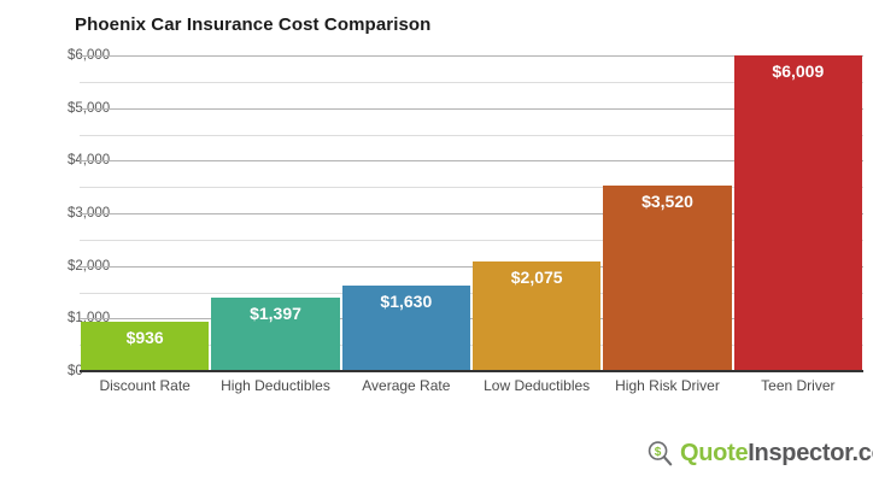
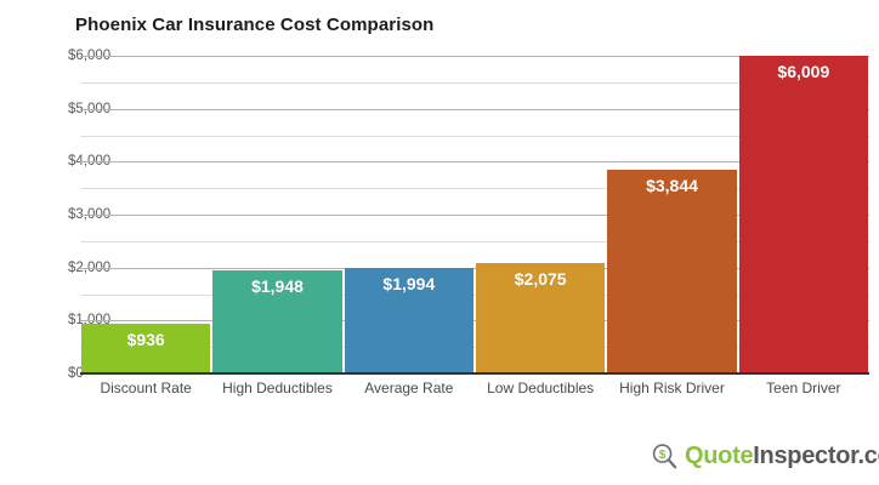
High Deductibles: $1,397 -> $1,948
Average Rate: $1,630 -> $1,994
High Risk Driver: $3,520 -> $3,844
